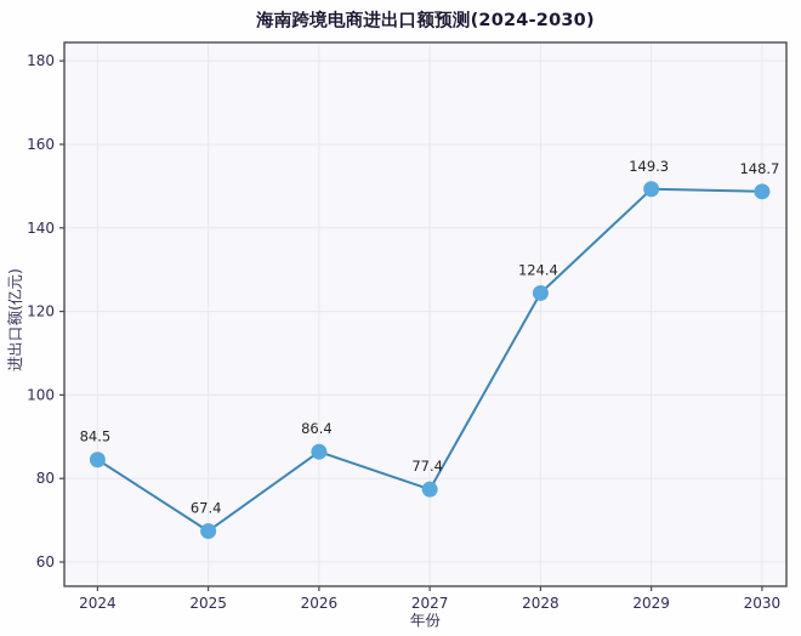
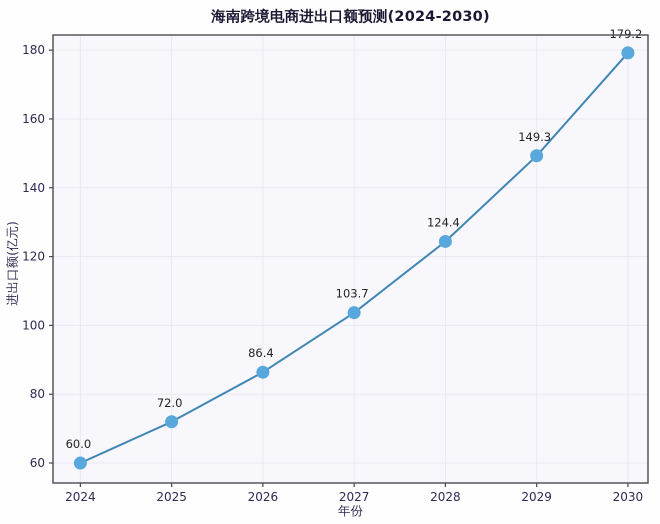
2024: 84.5 -> 60.0
2025: 67.4 -> 72.0
2027: 77.4 -> 103.7
2030: 148.7 -> 179.2
